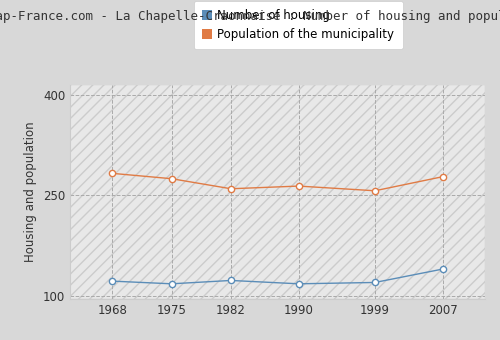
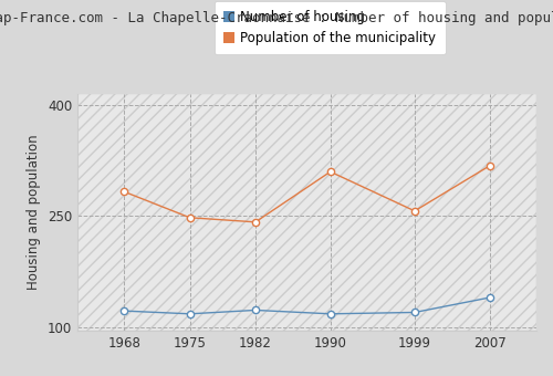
Population of the municipality/1975: 275 -> 248
Population of the municipality/1982: 260 -> 242
Population of the municipality/1990: 264 -> 310
Population of the municipality/2007: 278 -> 318
